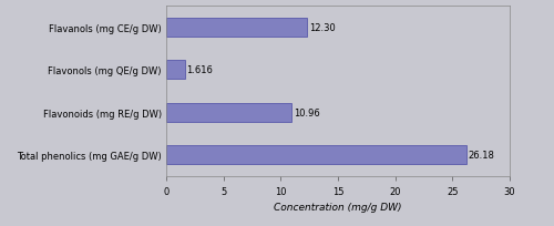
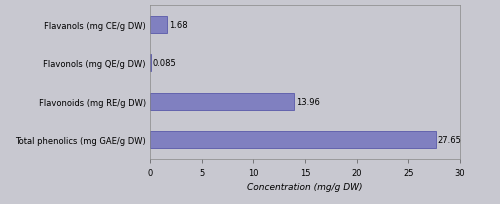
Flavanols (mg CE/g DW): 12.30 -> 1.68
Flavonols (mg QE/g DW): 1.616 -> 0.085
Flavonoids (mg RE/g DW): 10.96 -> 13.96
Total phenolics (mg GAE/g DW): 26.18 -> 27.65
